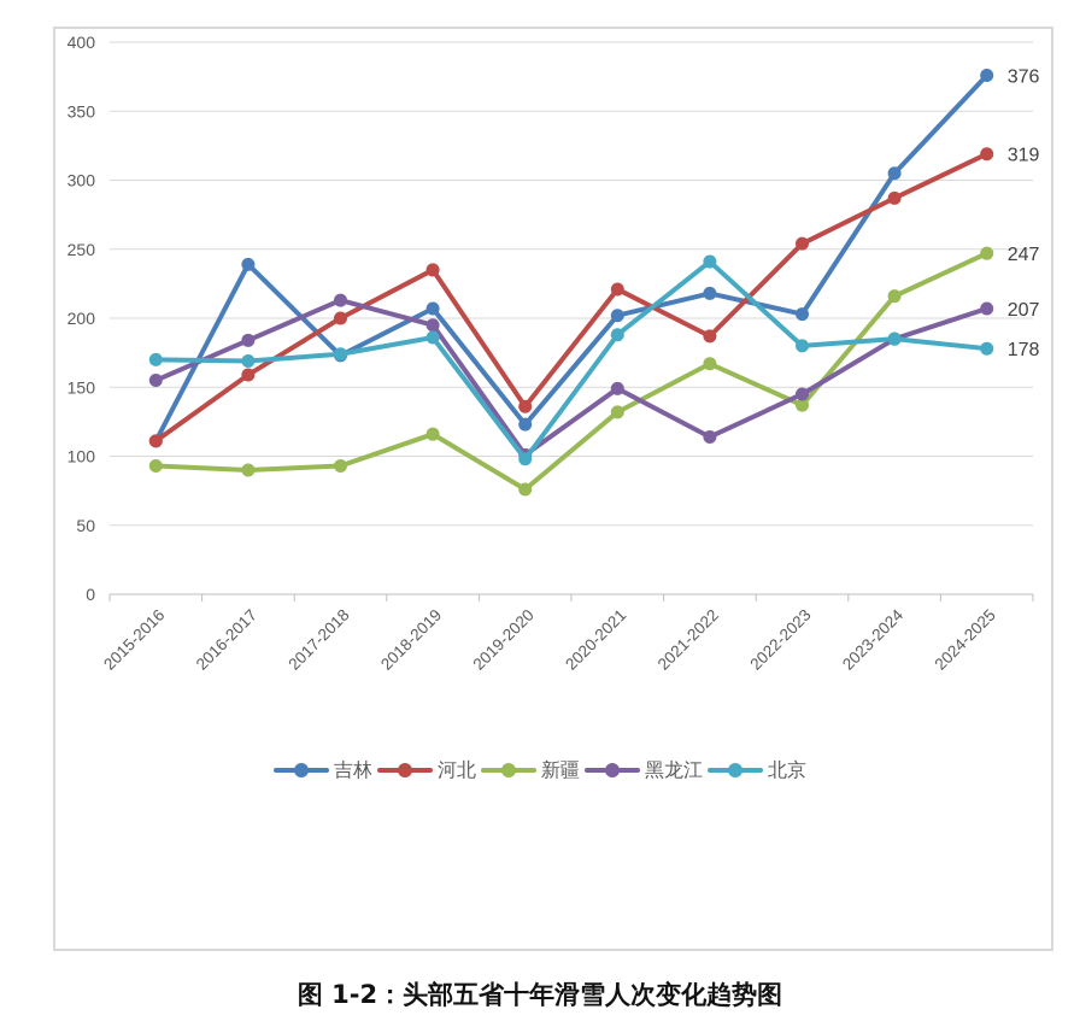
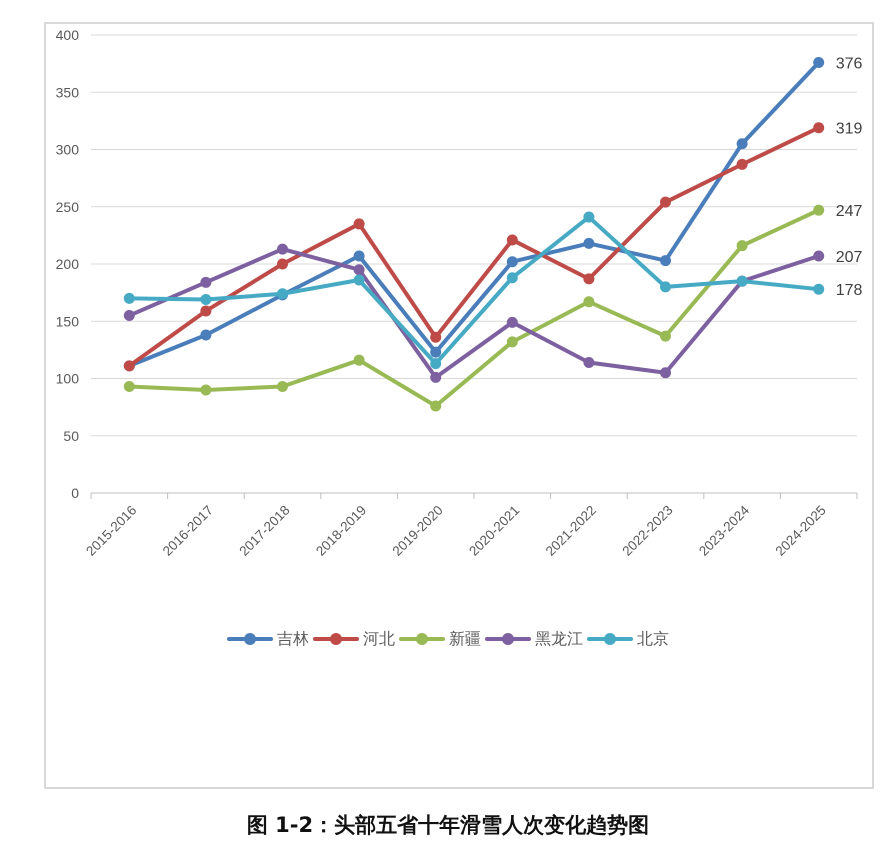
吉林/2016-2017: 239 -> 138
北京/2019-2020: 98 -> 113
黑龙江/2022-2023: 145 -> 105
